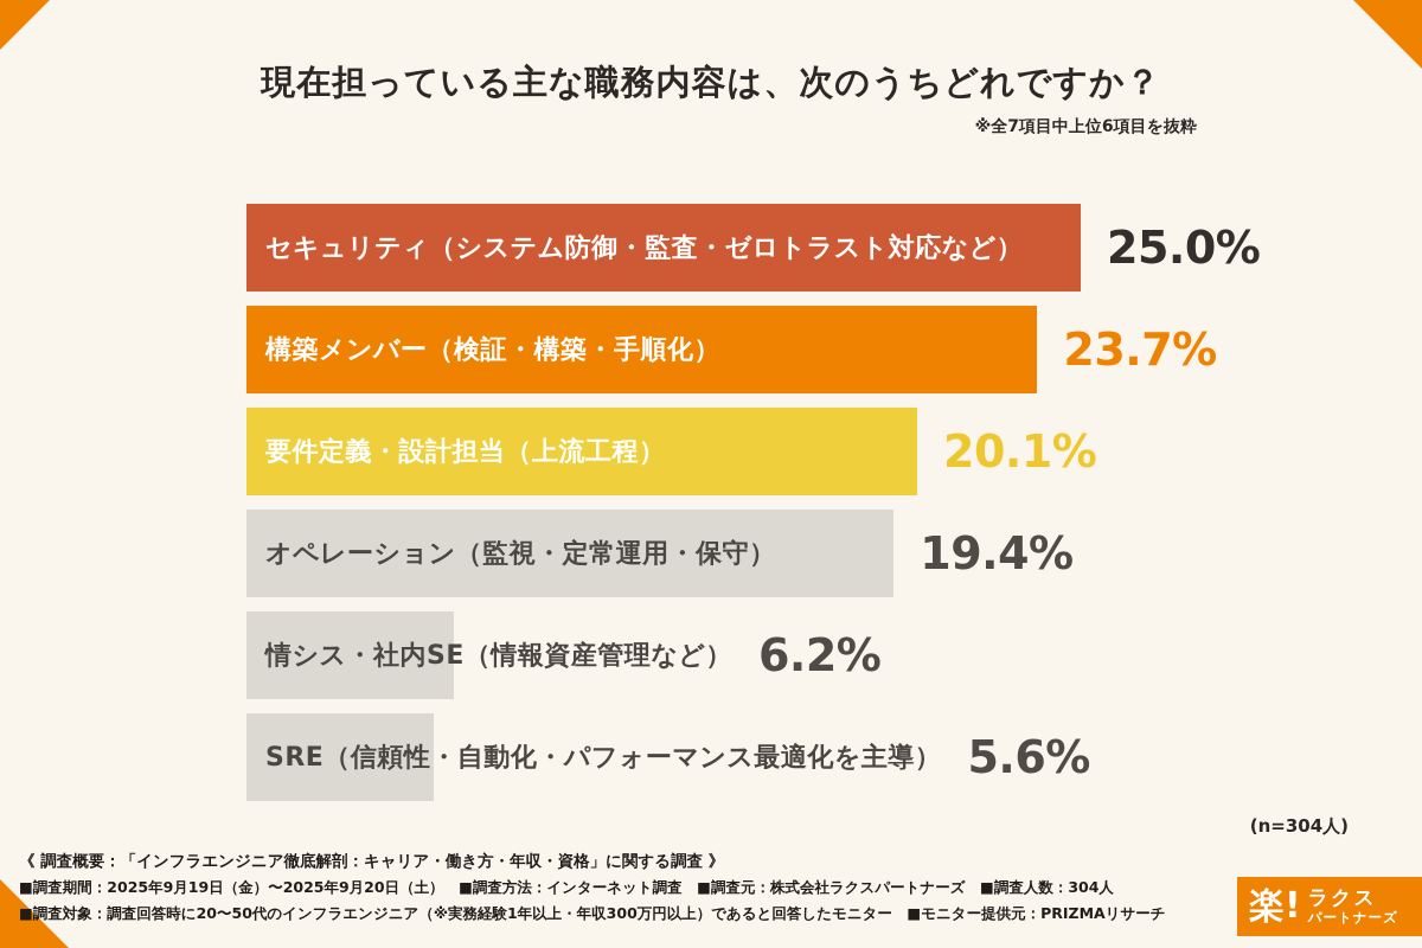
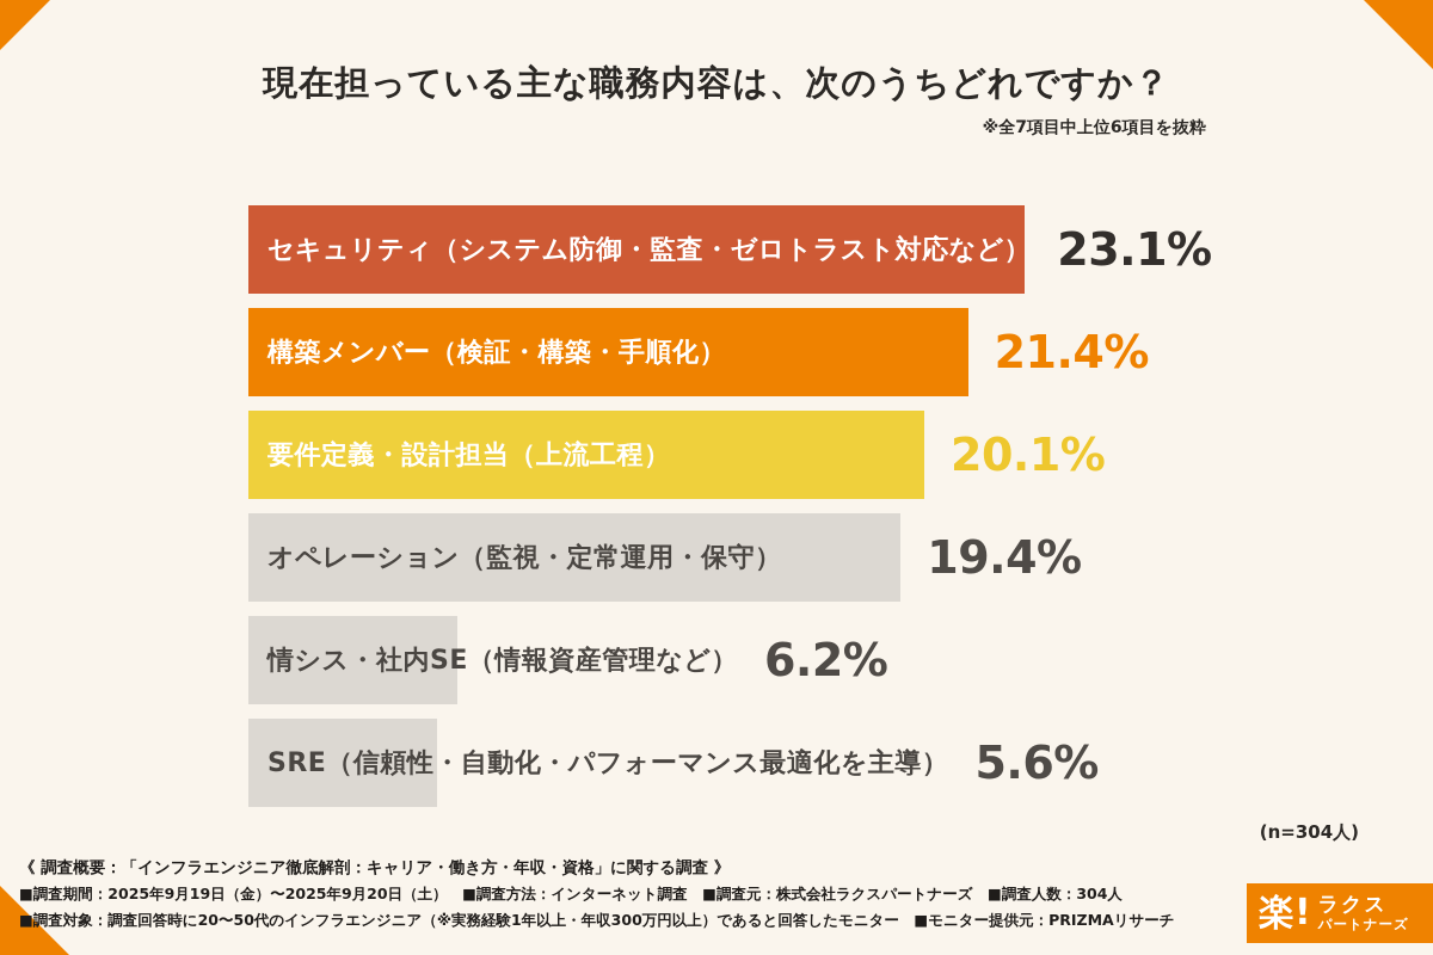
セキュリティ（システム防御・監査・ゼロトラスト対応など）: 25.0% -> 23.1%
構築メンバー（検証・構築・手順化）: 23.7% -> 21.4%
